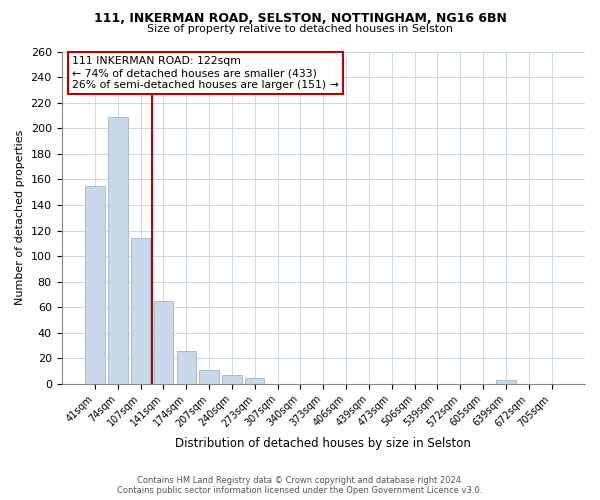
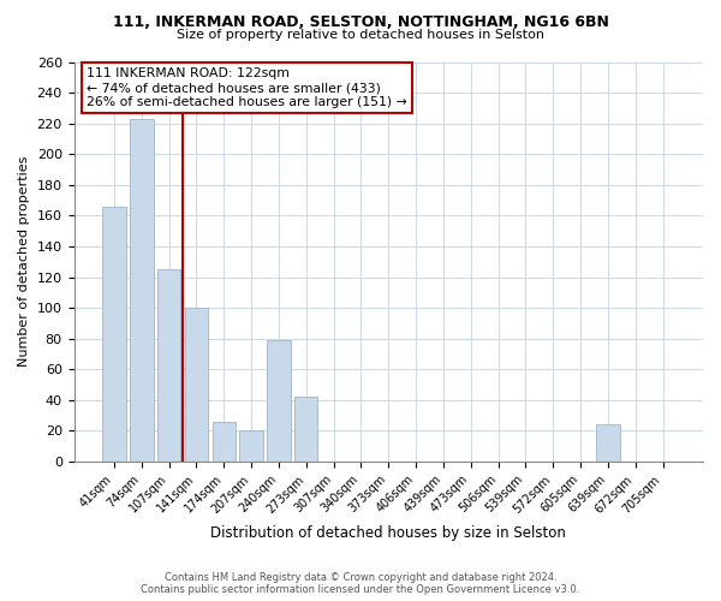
41sqm: 155 -> 166
74sqm: 209 -> 223
107sqm: 114 -> 125
141sqm: 65 -> 100
207sqm: 11 -> 20
240sqm: 7 -> 79
273sqm: 5 -> 42
639sqm: 3 -> 24
